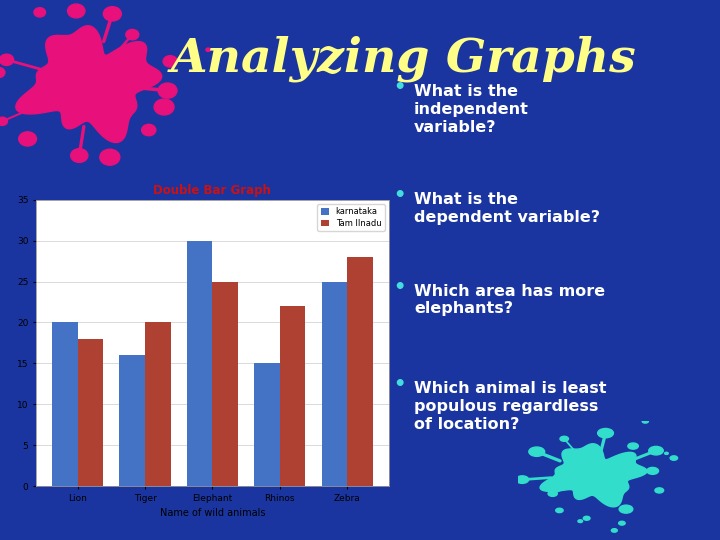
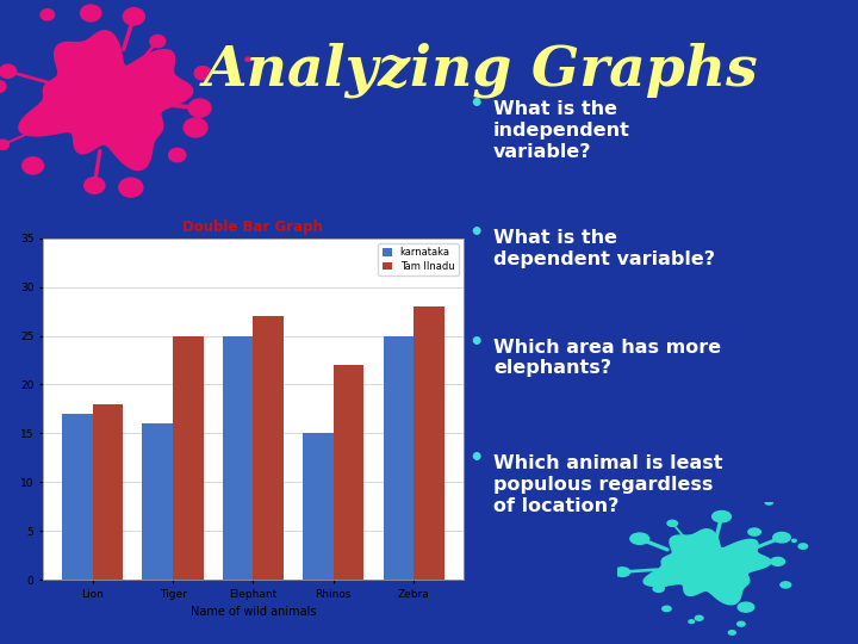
karnataka/Lion: 20 -> 17
Tam lInadu/Tiger: 20 -> 25
karnataka/Elephant: 30 -> 25
Tam lInadu/Elephant: 25 -> 27
